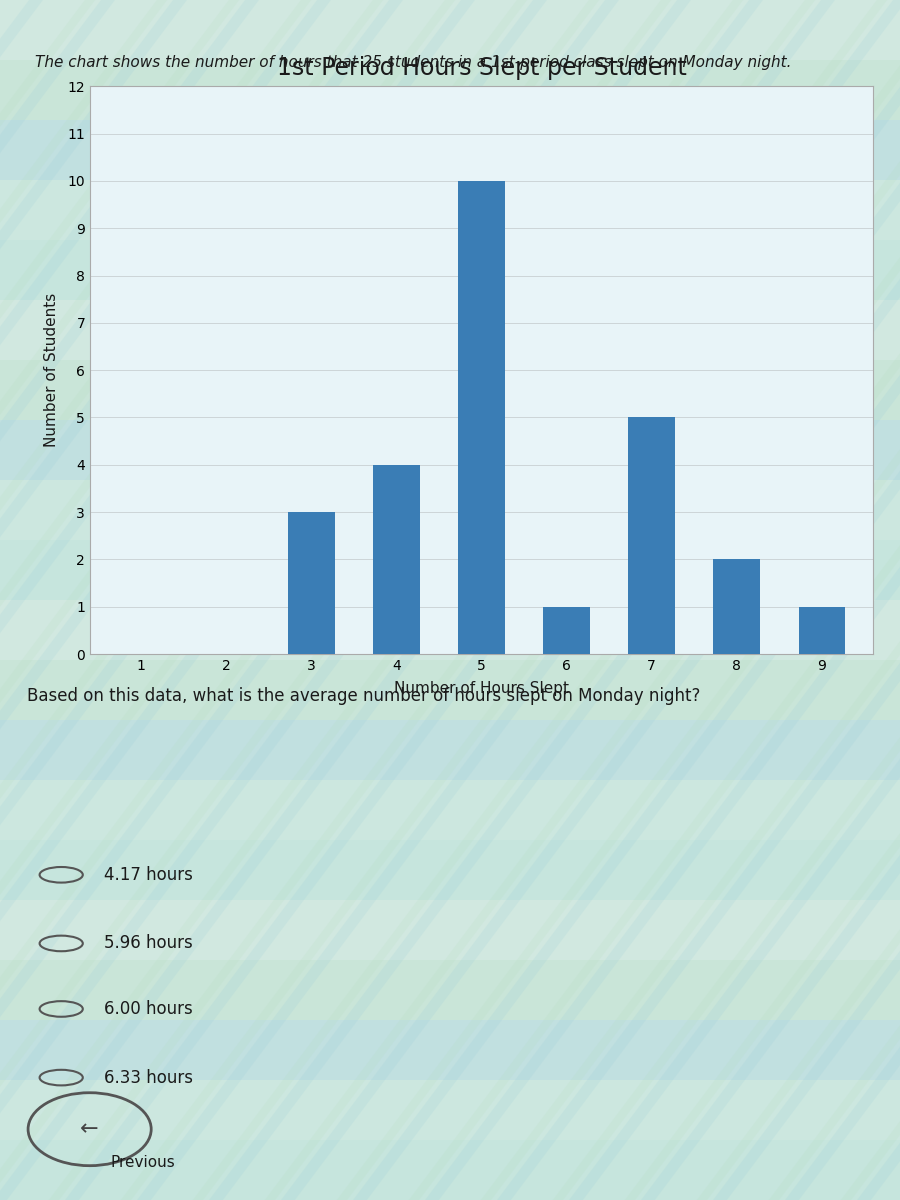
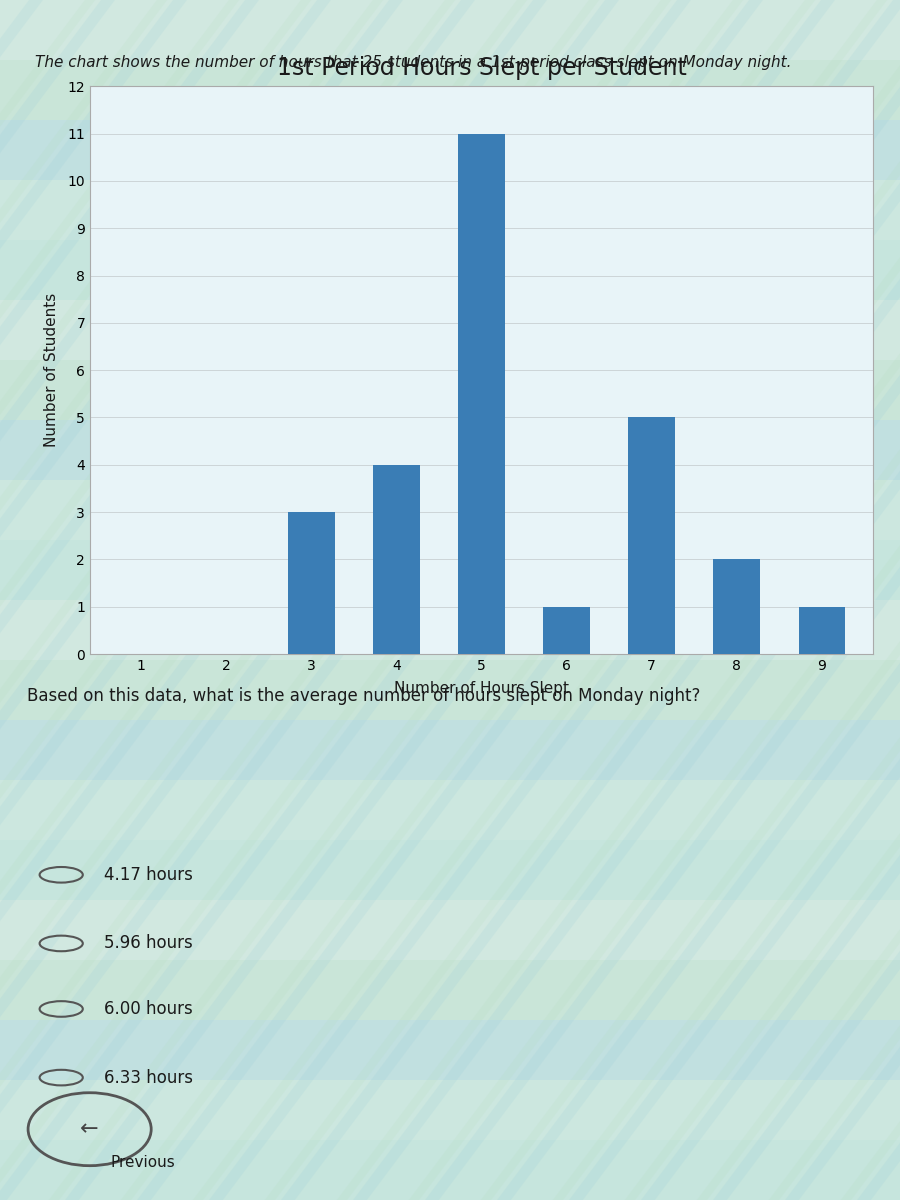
5: 10 -> 11
